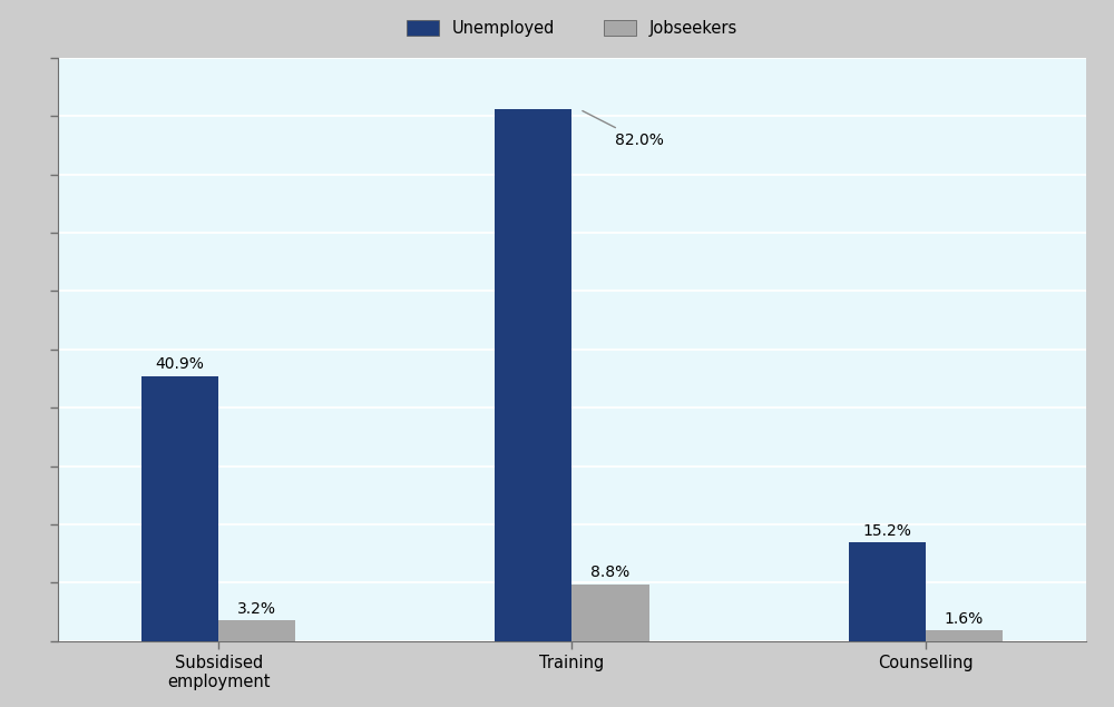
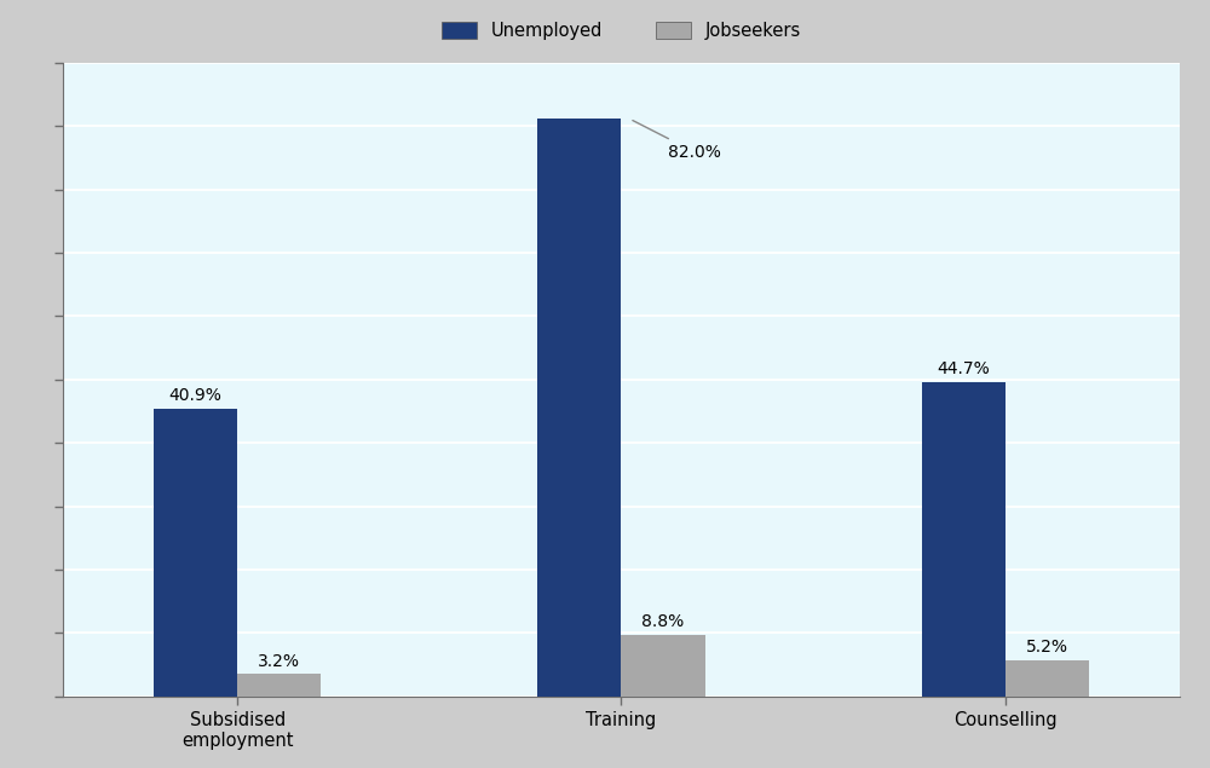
Unemployed/Counselling: 15.2% -> 44.7%
Jobseekers/Counselling: 1.6% -> 5.2%
